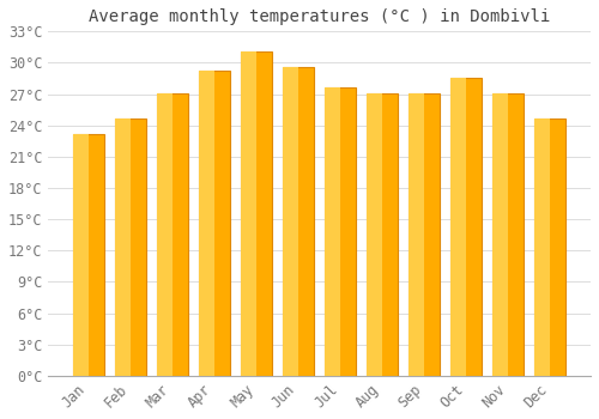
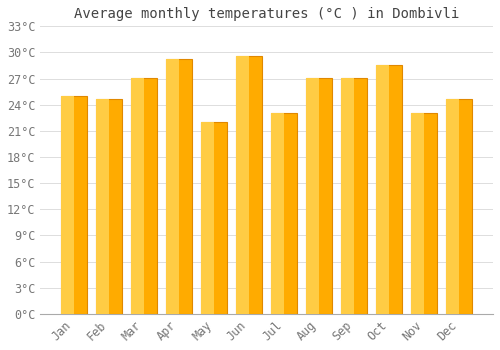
Jan: 23.2°C -> 25.0°C
May: 31.1°C -> 22.0°C
Jul: 27.6°C -> 23.0°C
Nov: 27.1°C -> 23.0°C
